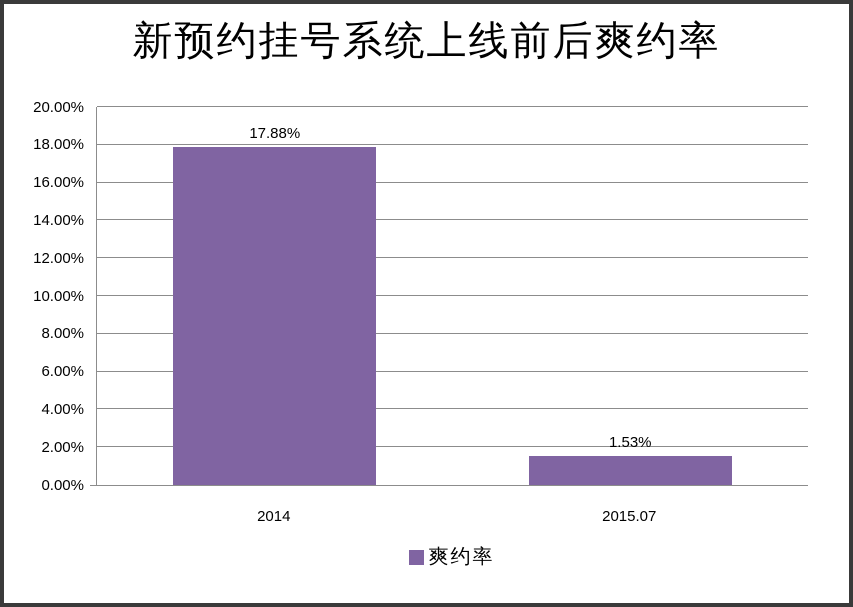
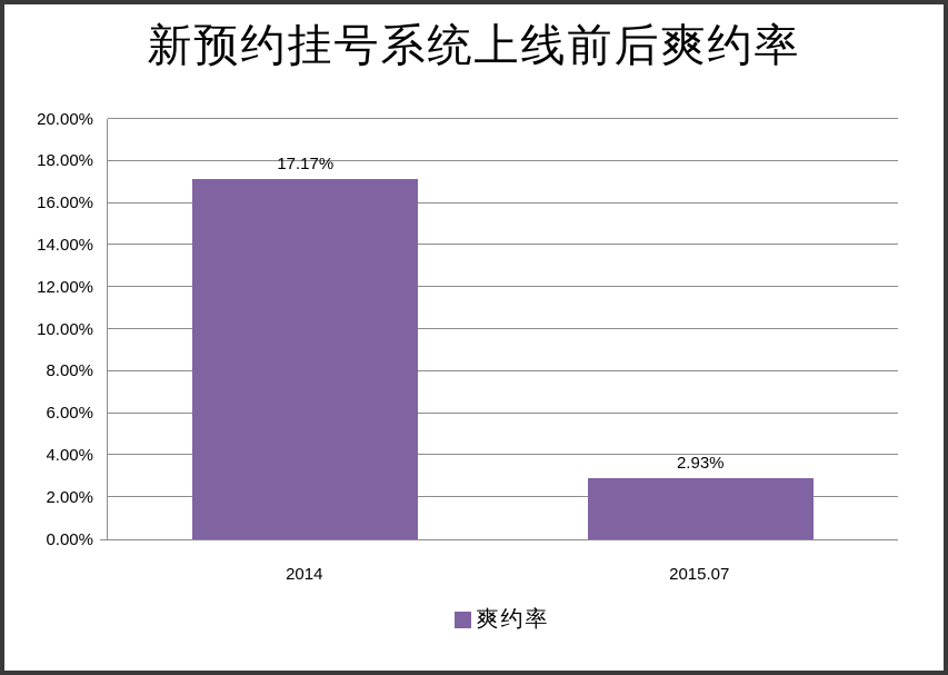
2014: 17.88% -> 17.17%
2015.07: 1.53% -> 2.93%
